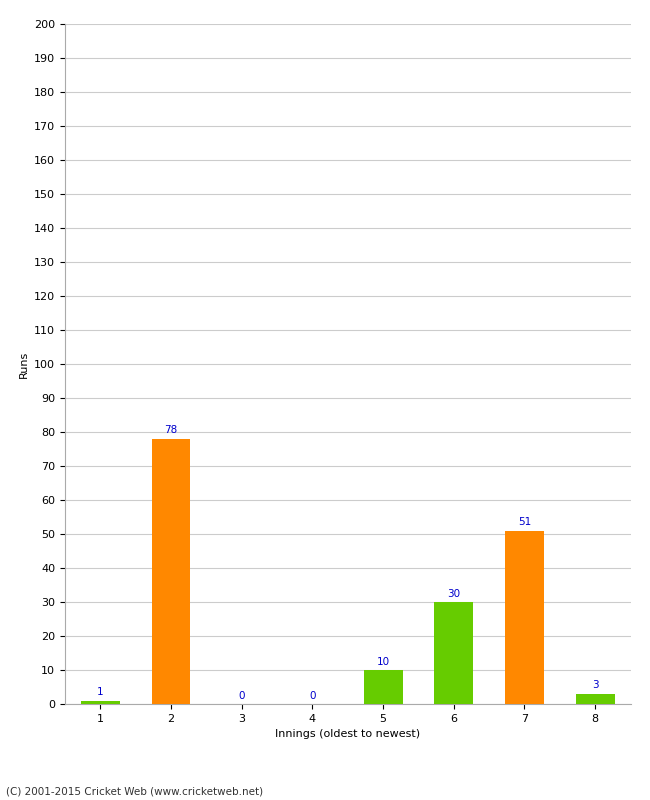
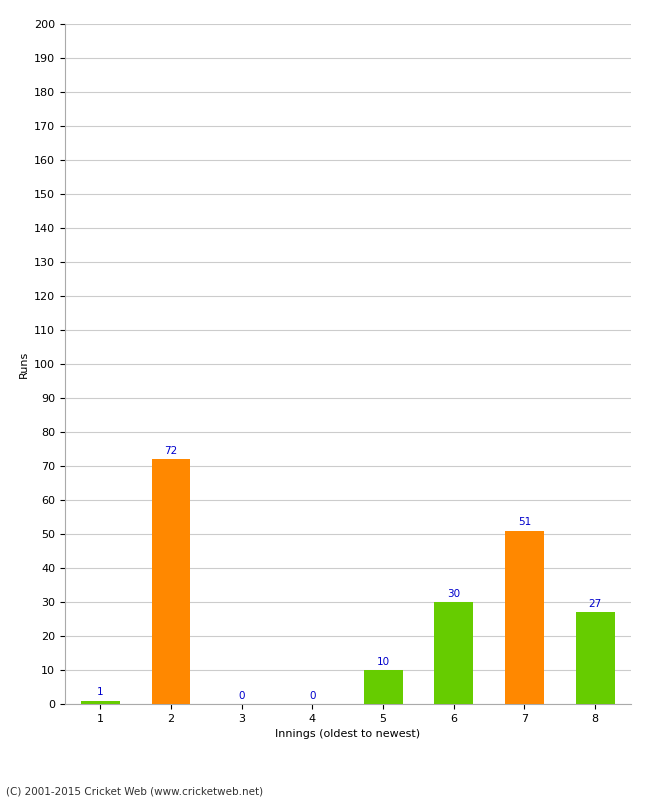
2: 78 -> 72
8: 3 -> 27
